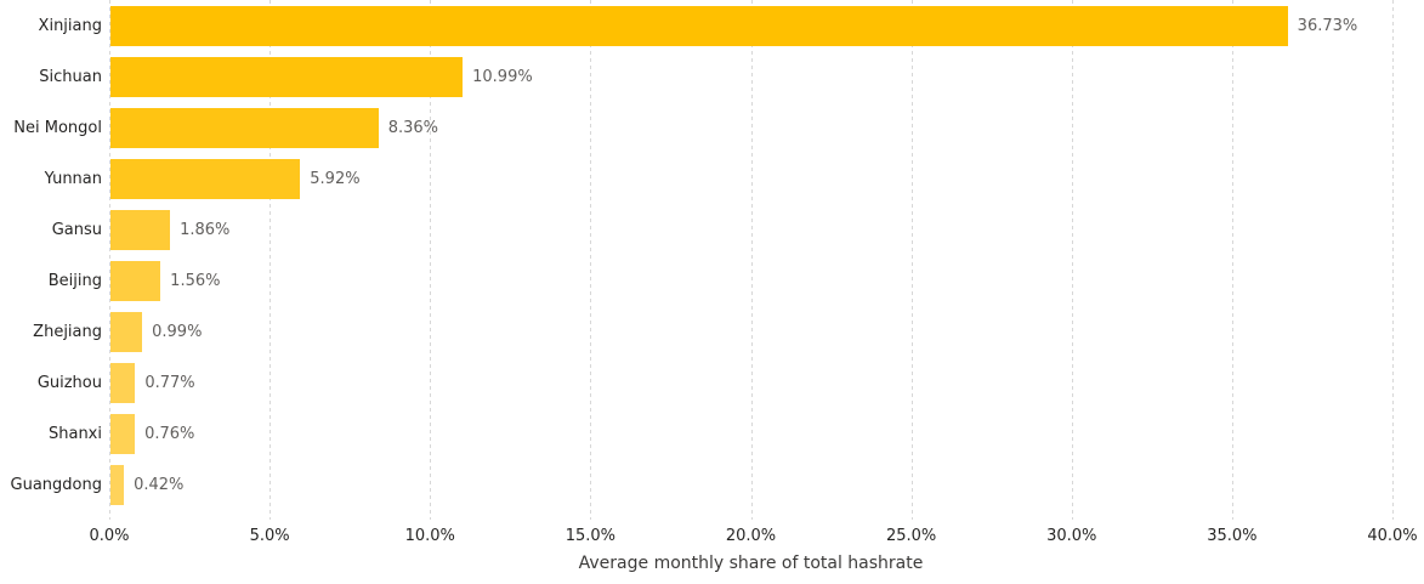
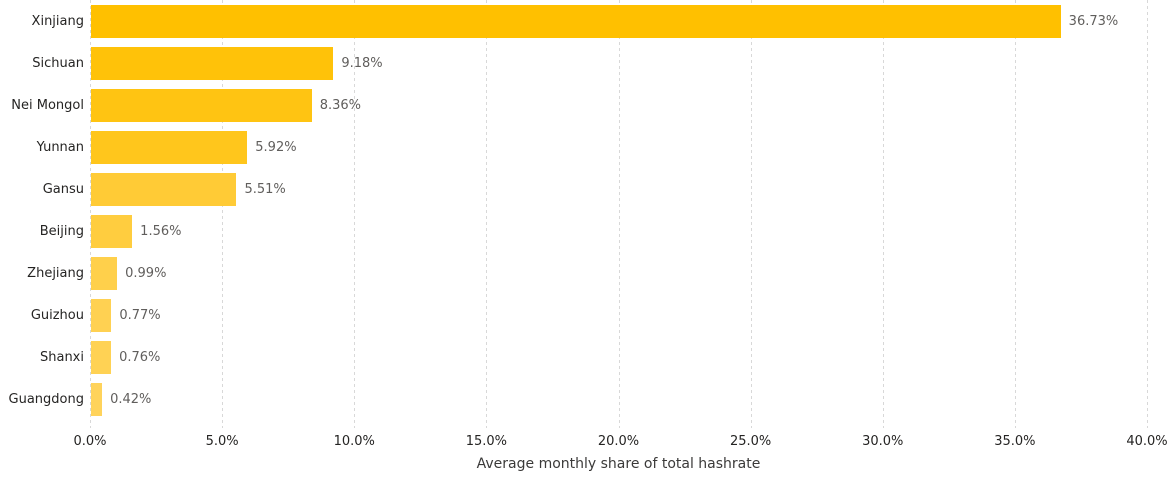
Sichuan: 10.99% -> 9.18%
Gansu: 1.86% -> 5.51%
